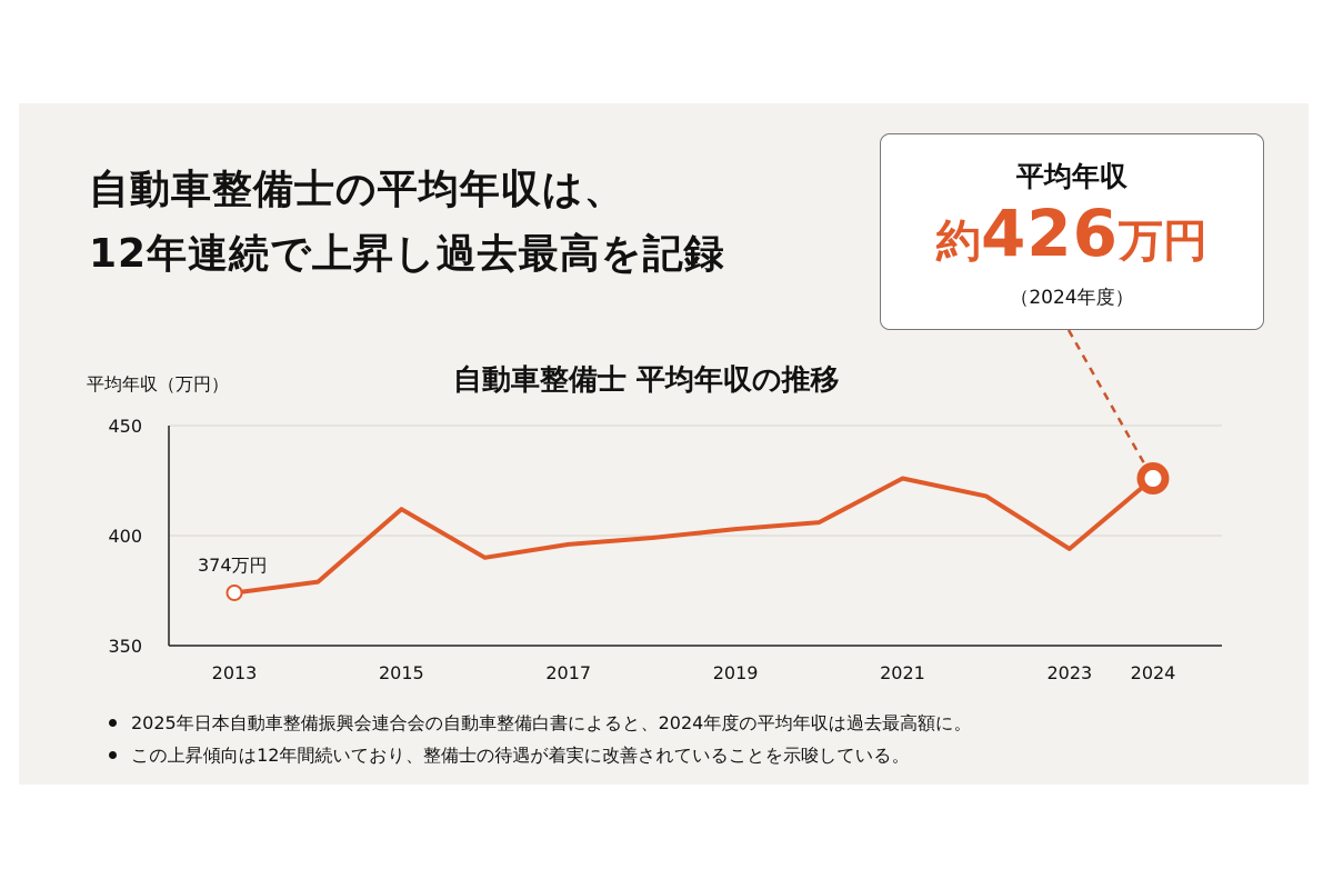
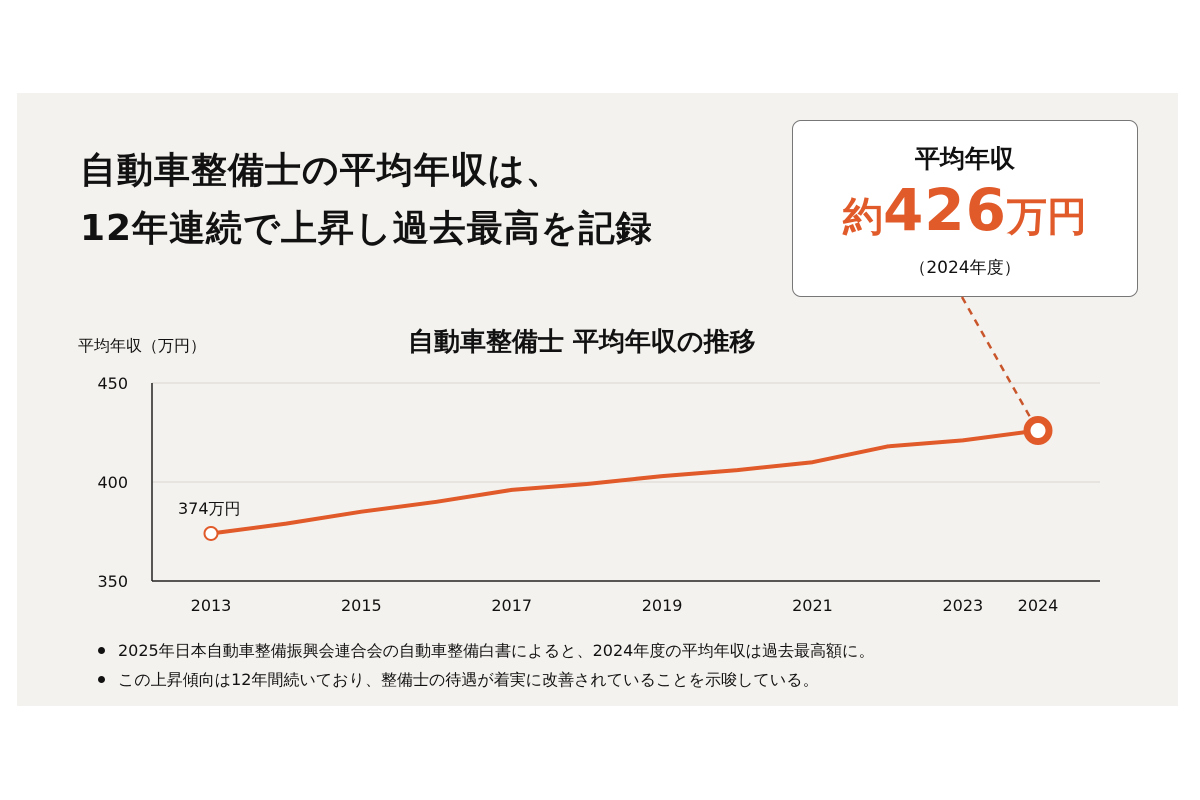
2015: 412 -> 385
2021: 426 -> 410
2023: 394 -> 421
